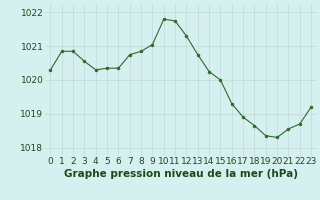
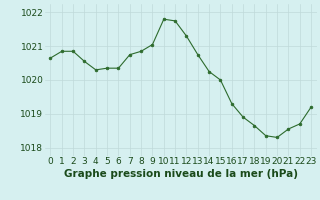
0: 1020.30 -> 1020.65
